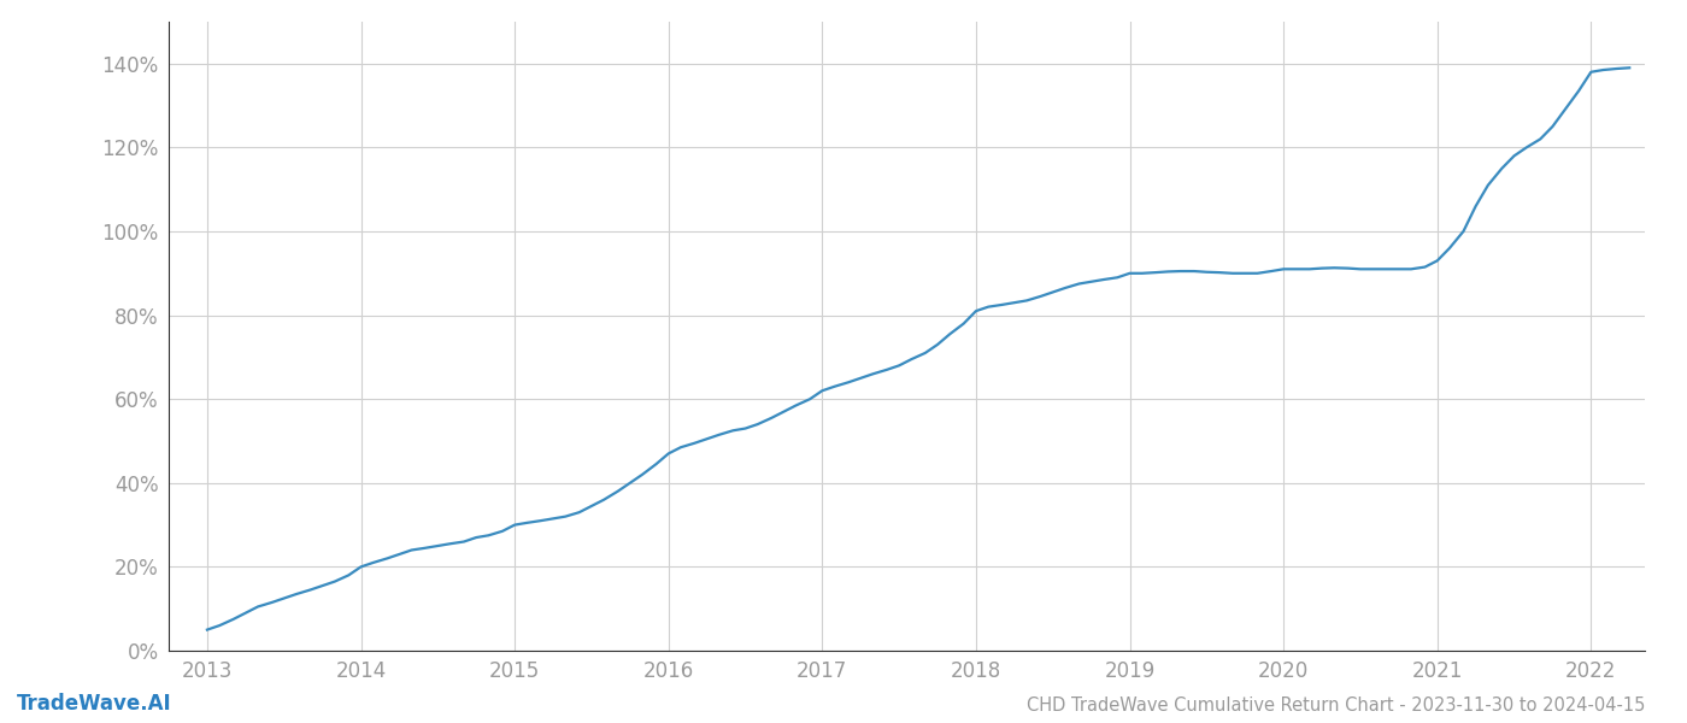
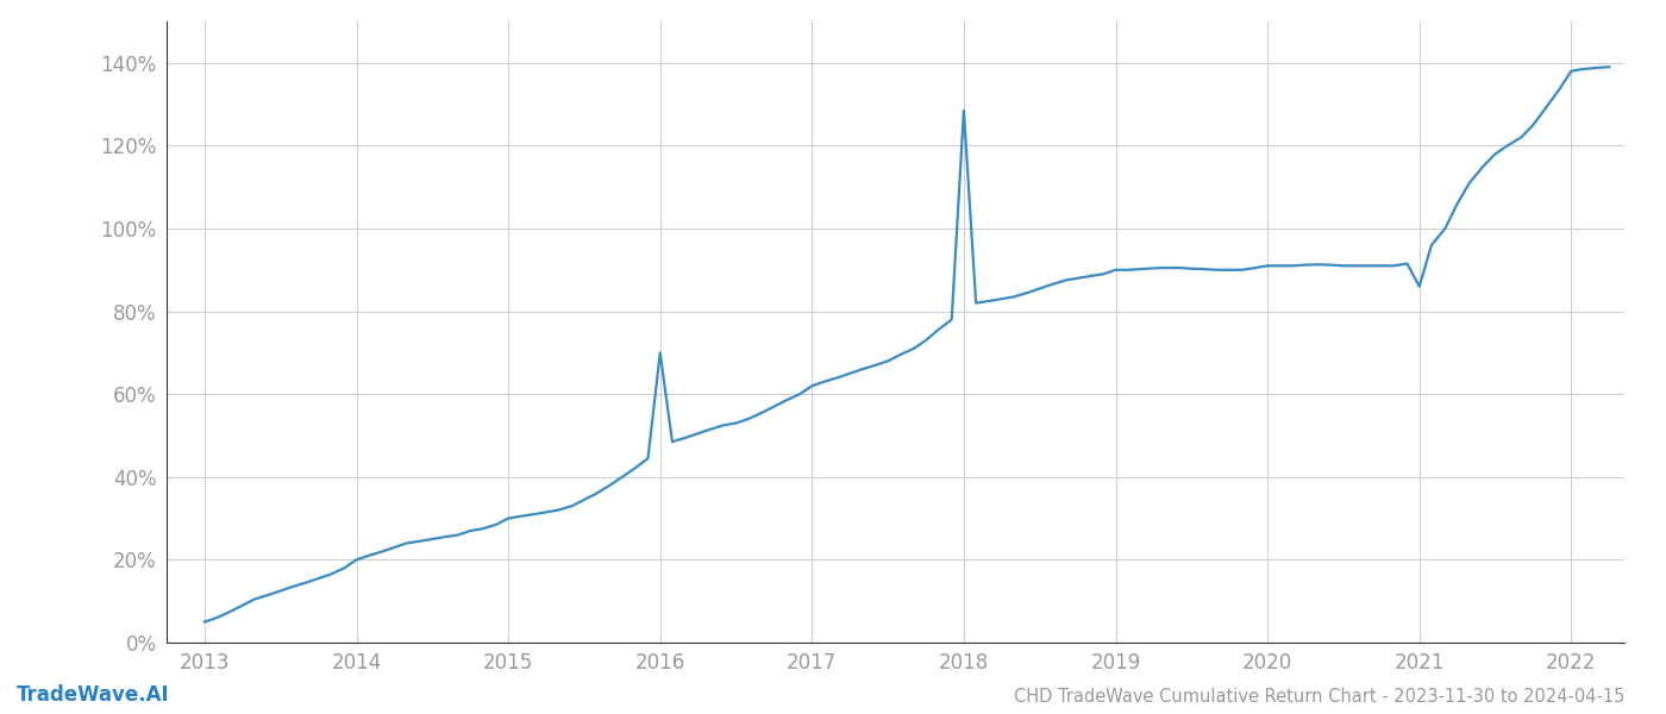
2016: 47.0% -> 70.0%
2018: 81.0% -> 128.5%
2021: 93.0% -> 86.0%
